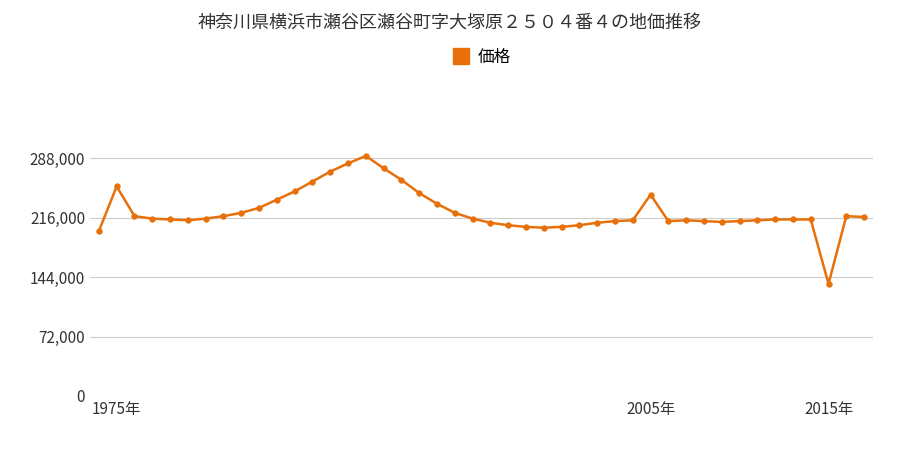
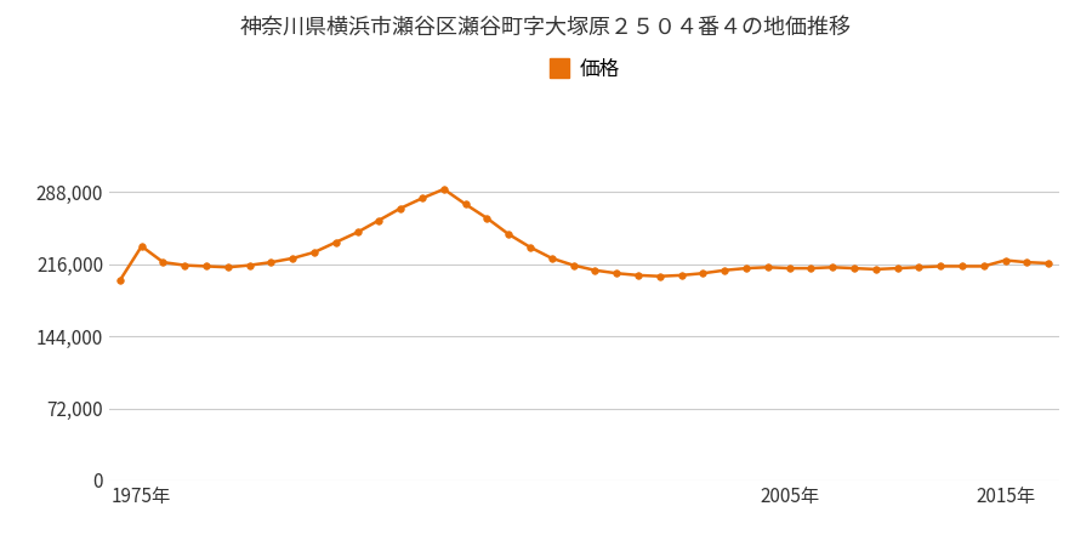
1975年: 254,000 -> 234,000
2005年: 244,000 -> 212,000
2015年: 136,000 -> 220,000
